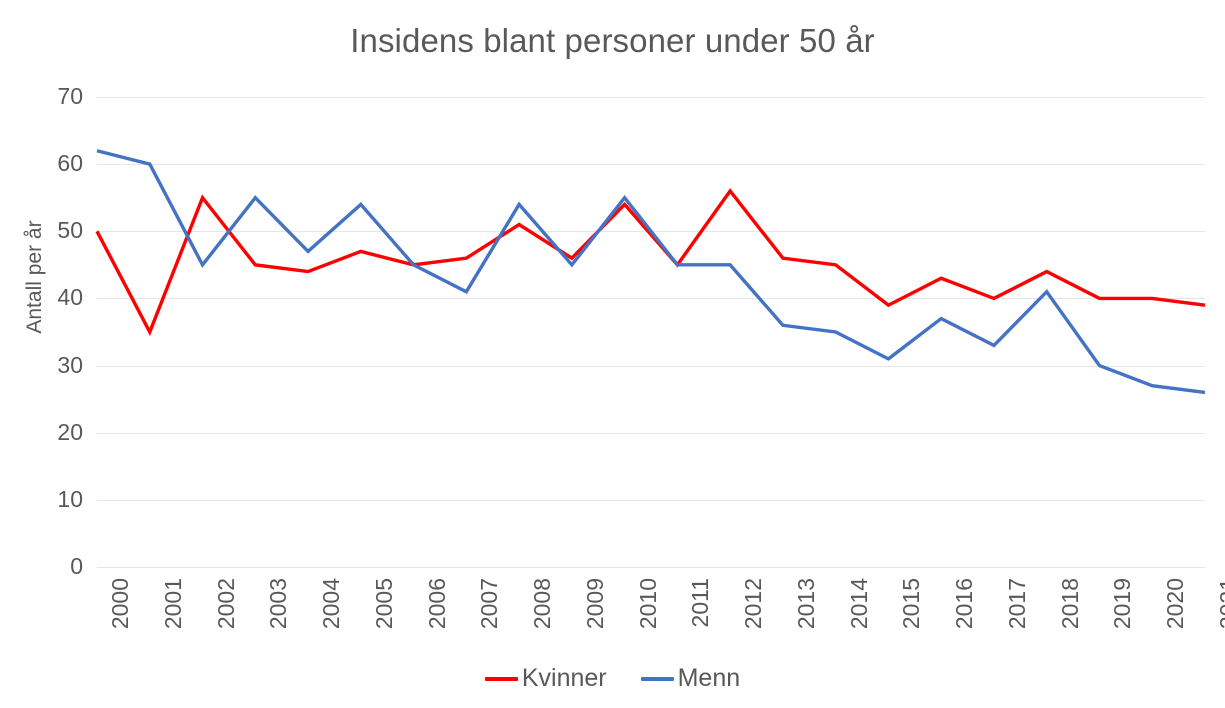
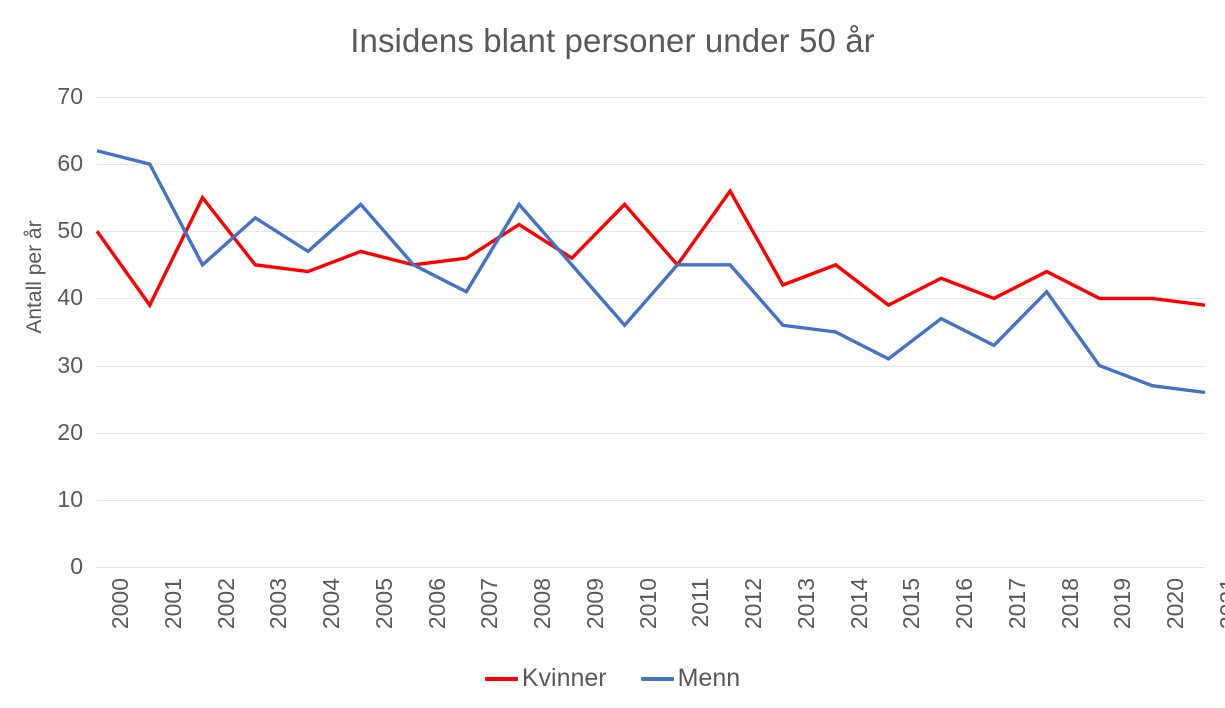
Kvinner/2001: 35 -> 39
Menn/2003: 55 -> 52
Menn/2010: 55 -> 36
Kvinner/2013: 46 -> 42
